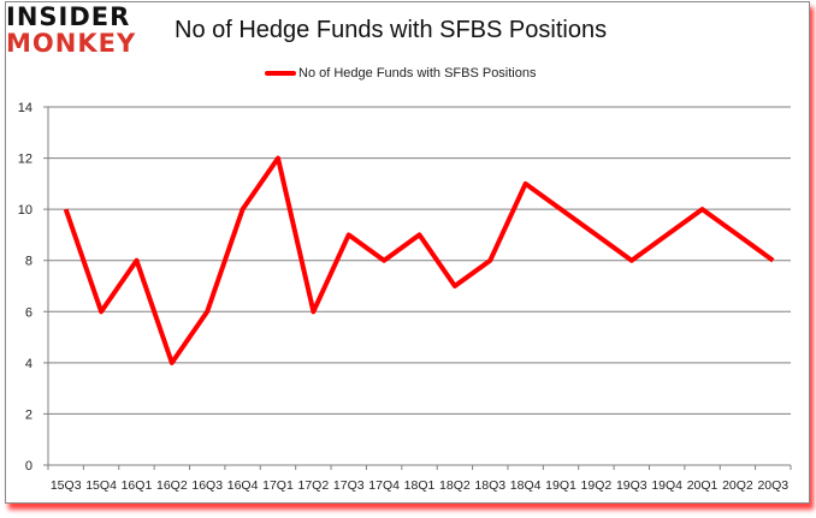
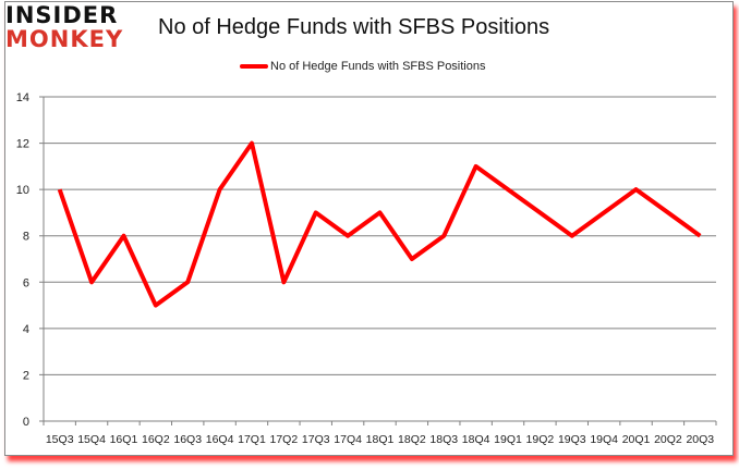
16Q2: 4 -> 5
